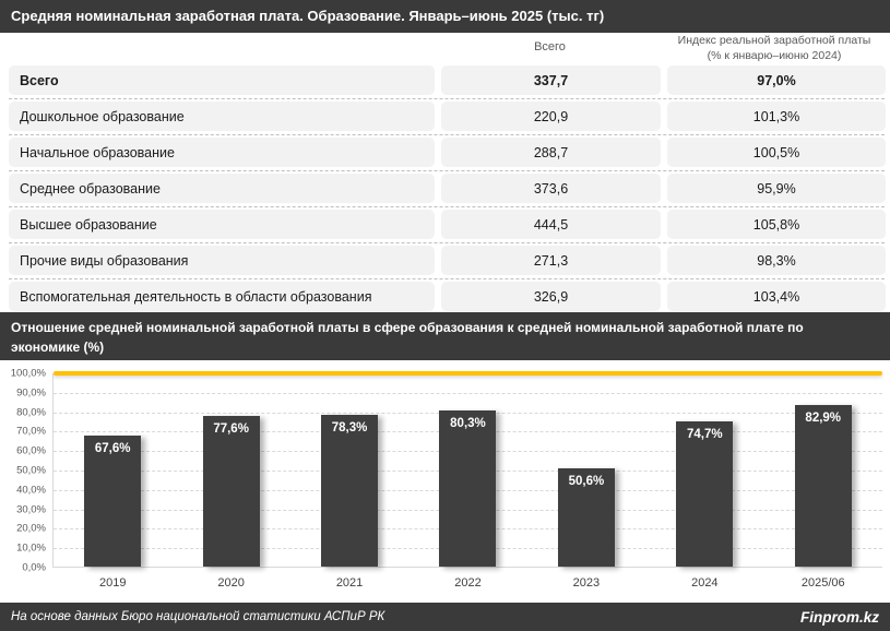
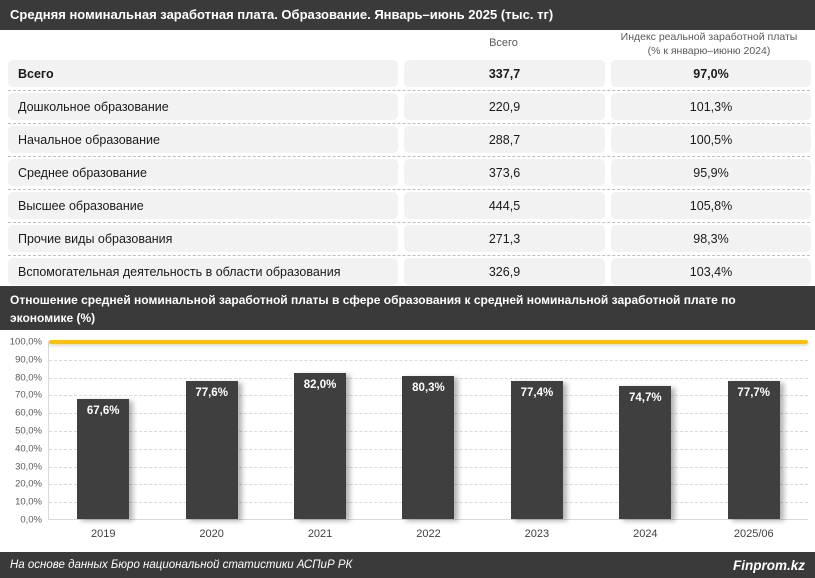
2021: 78,3% -> 82,0%
2023: 50,6% -> 77,4%
2025/06: 82,9% -> 77,7%
